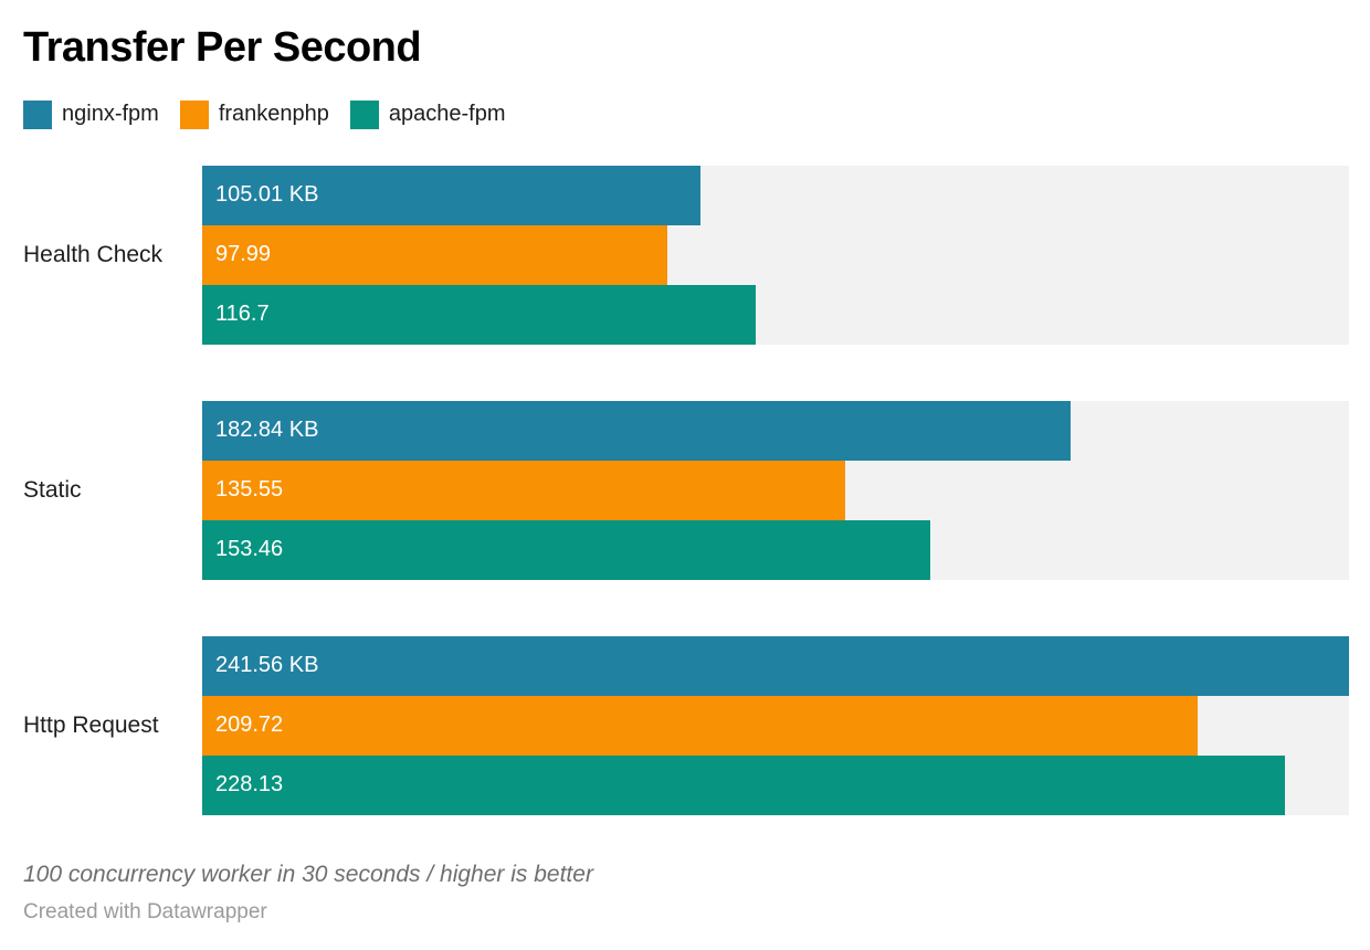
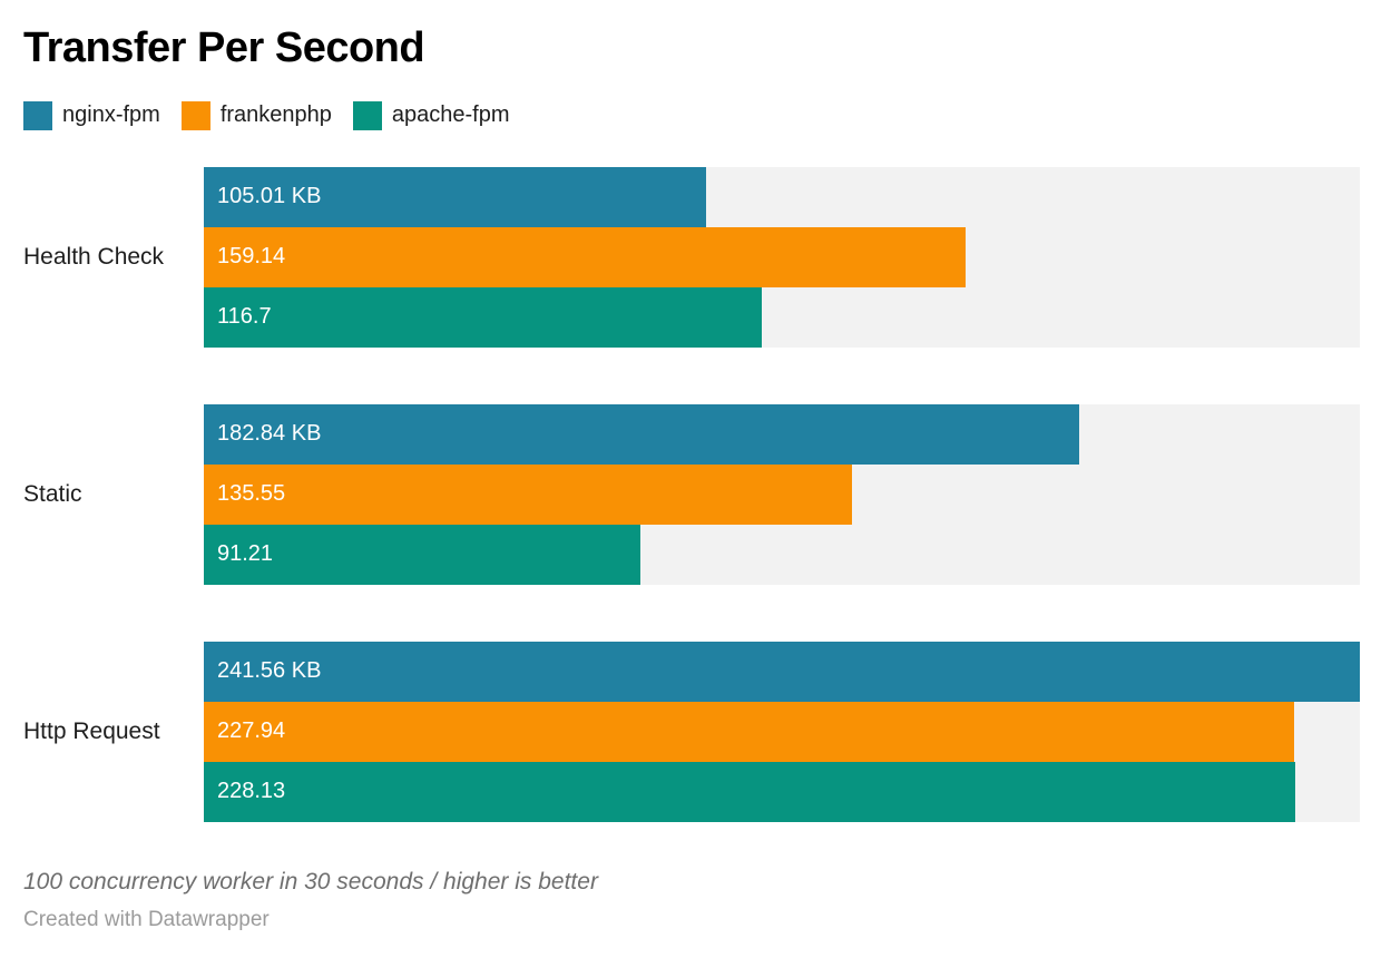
frankenphp/Health Check: 97.99 -> 159.14
apache-fpm/Static: 153.46 -> 91.21
frankenphp/Http Request: 209.72 -> 227.94
